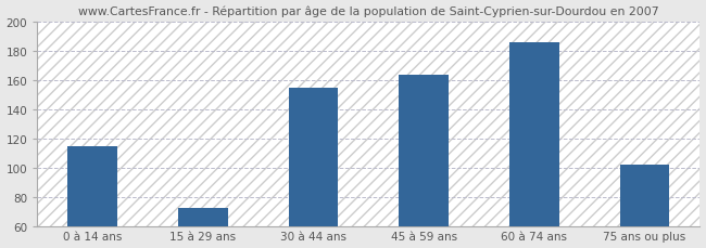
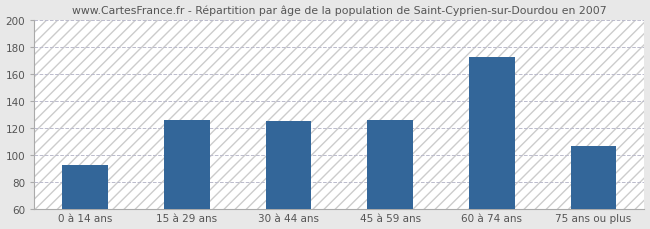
0 à 14 ans: 115 -> 93
15 à 29 ans: 73 -> 126
30 à 44 ans: 155 -> 125
45 à 59 ans: 164 -> 126
60 à 74 ans: 186 -> 173
75 ans ou plus: 102 -> 107
